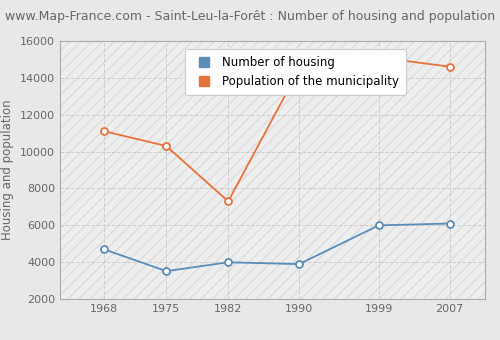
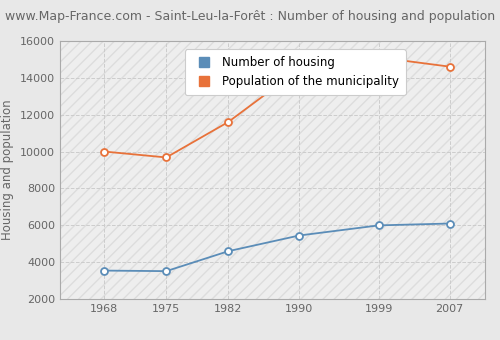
Number of housing/1968: 4700 -> 3600
Population of the municipality/1968: 11100 -> 10000
Population of the municipality/1975: 10300 -> 9700
Number of housing/1982: 4000 -> 4600
Population of the municipality/1982: 7300 -> 11600
Number of housing/1990: 3900 -> 5400
